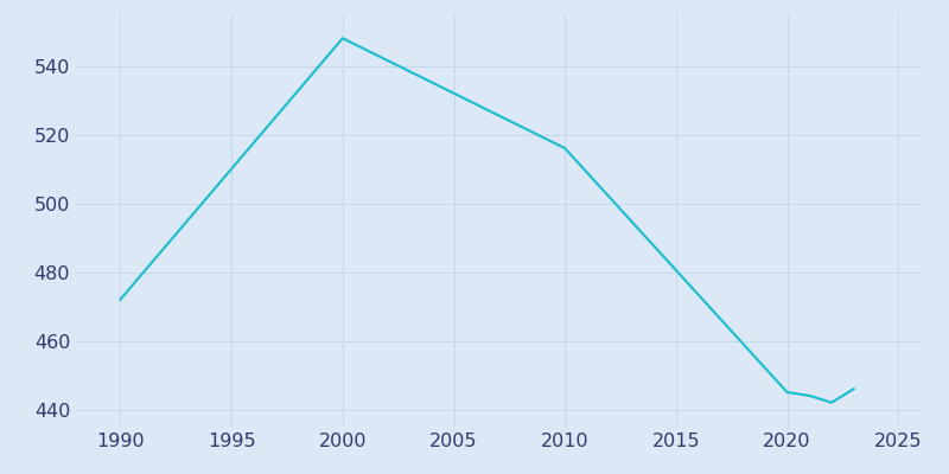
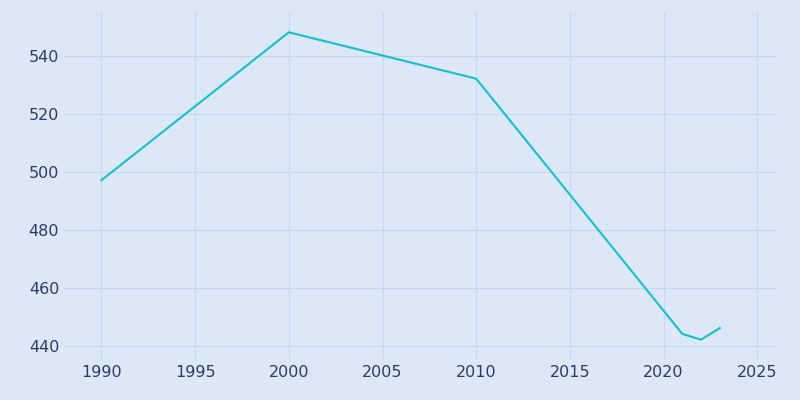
1990: 472 -> 497
2010: 516 -> 532
2020: 445 -> 452
